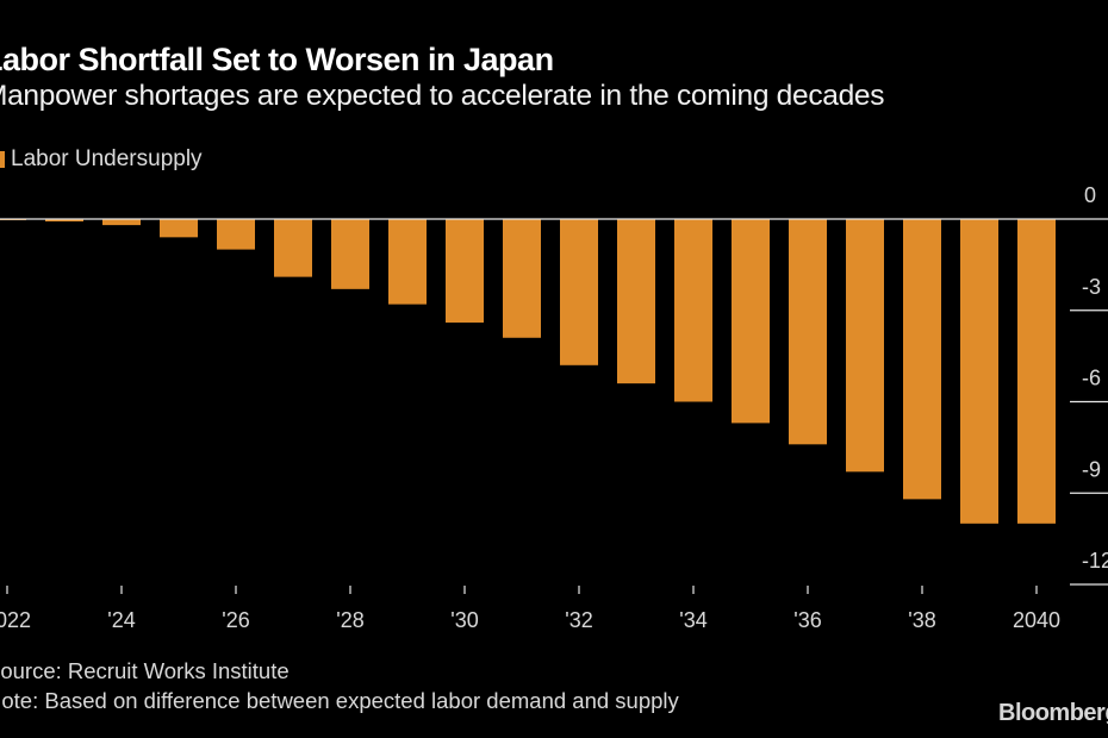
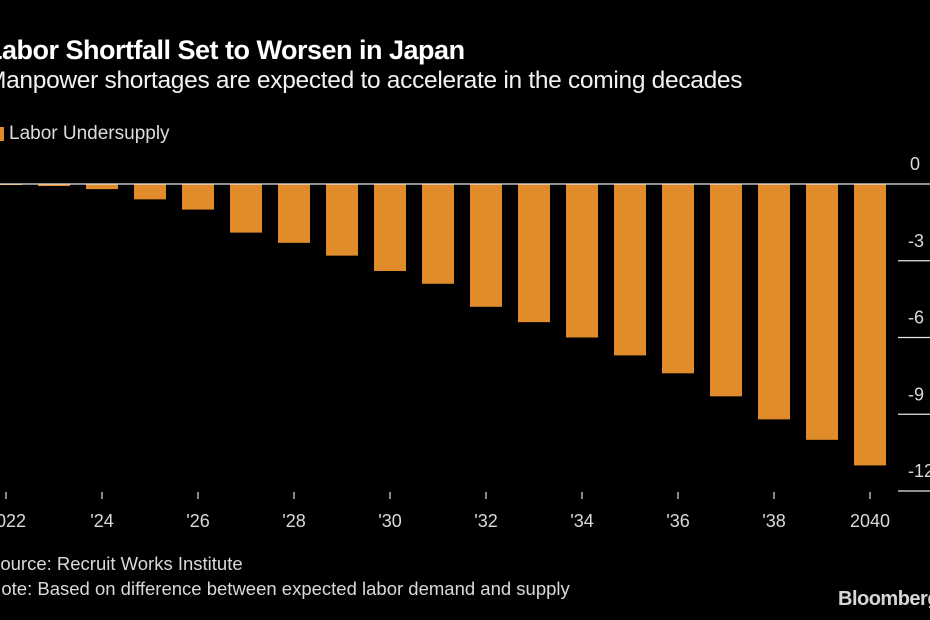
2040: -10.0 -> -11.0
